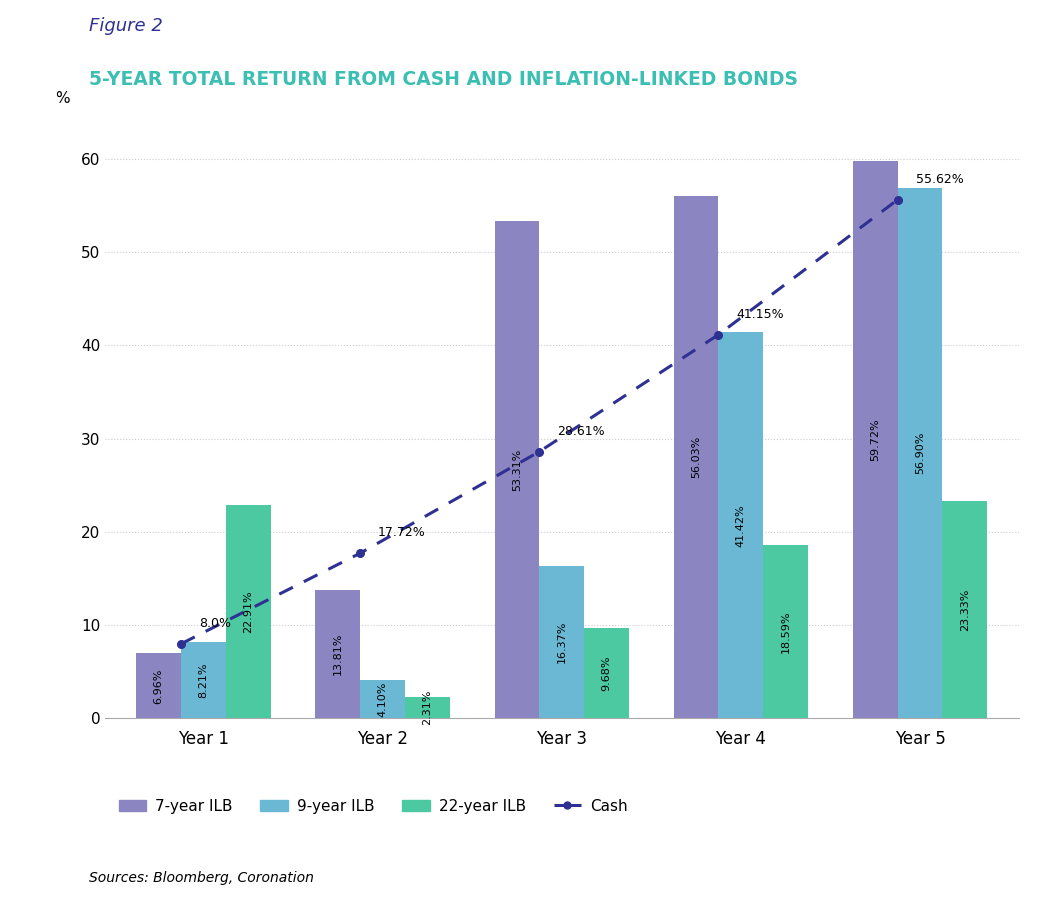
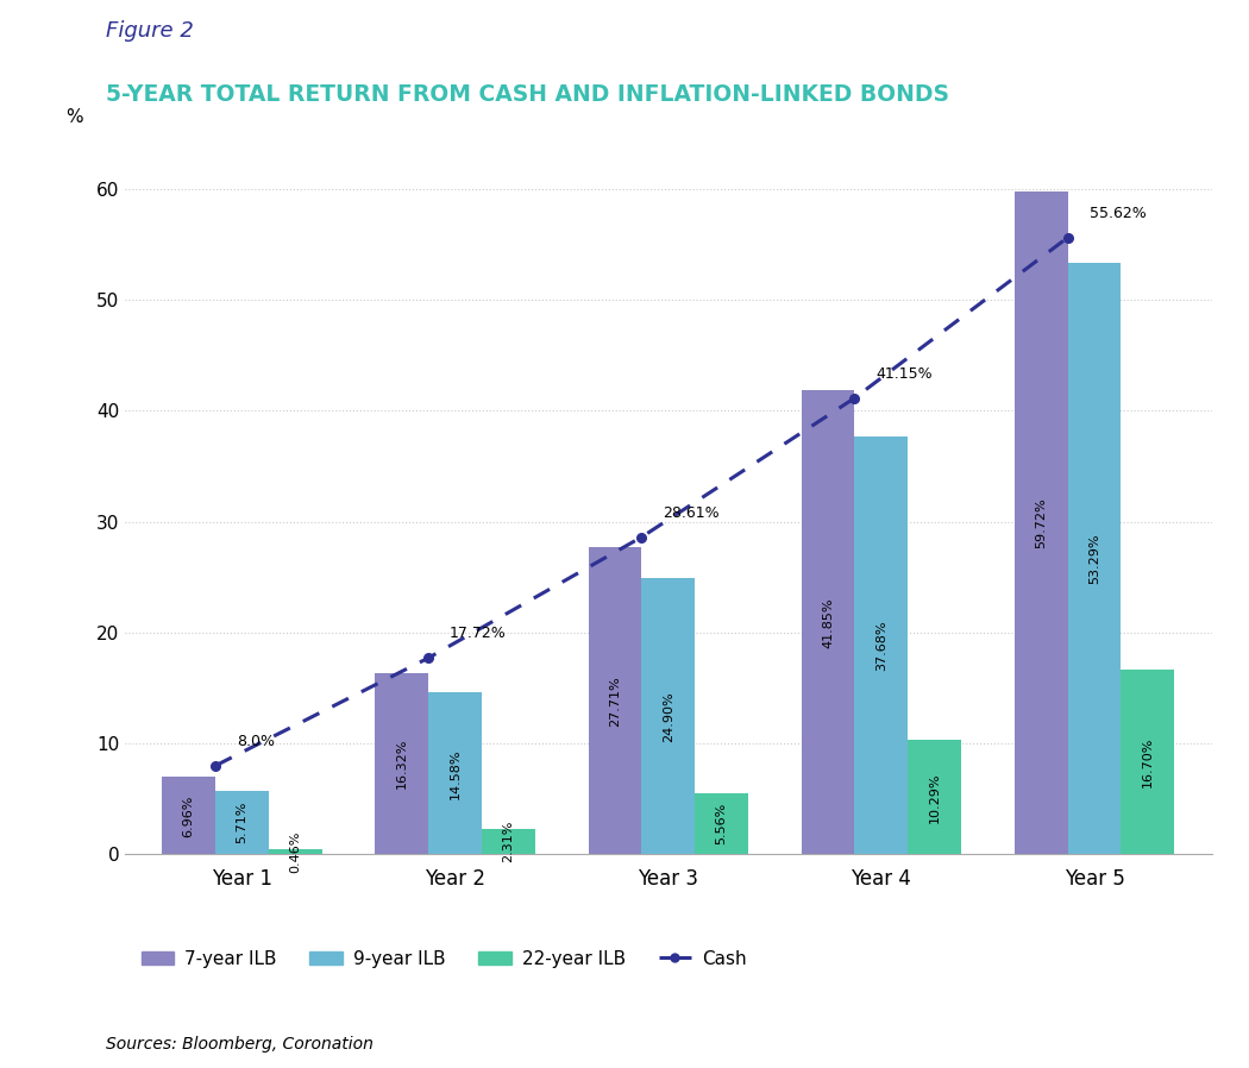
9-year ILB/Year 1: 8.21% -> 5.71%
22-year ILB/Year 1: 22.91% -> 0.46%
7-year ILB/Year 2: 13.81% -> 16.32%
9-year ILB/Year 2: 4.10% -> 14.58%
7-year ILB/Year 3: 53.31% -> 27.71%
9-year ILB/Year 3: 16.37% -> 24.90%
22-year ILB/Year 3: 9.68% -> 5.56%
7-year ILB/Year 4: 56.03% -> 41.85%
9-year ILB/Year 4: 41.42% -> 37.68%
22-year ILB/Year 4: 18.59% -> 10.29%
9-year ILB/Year 5: 56.90% -> 53.29%
22-year ILB/Year 5: 23.33% -> 16.70%
